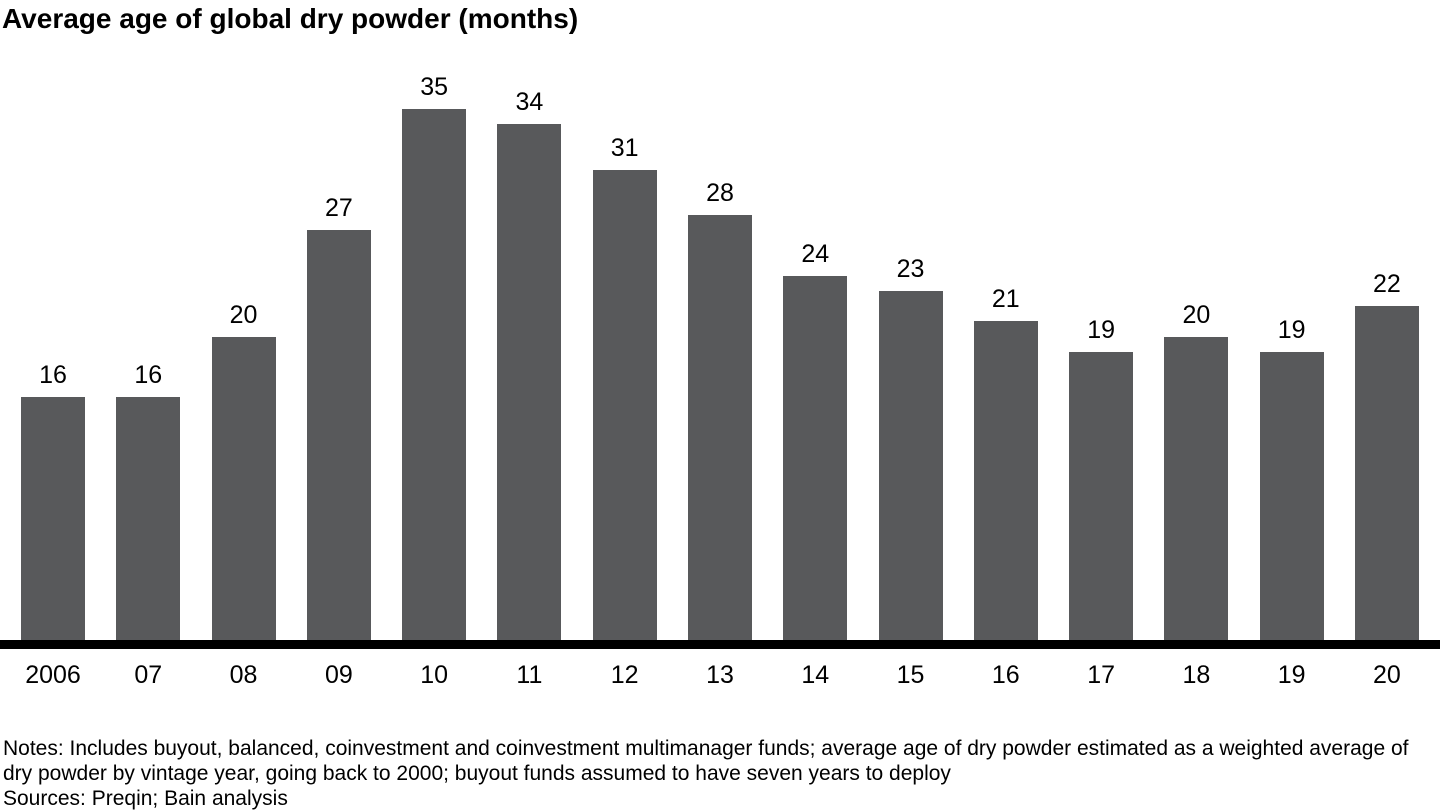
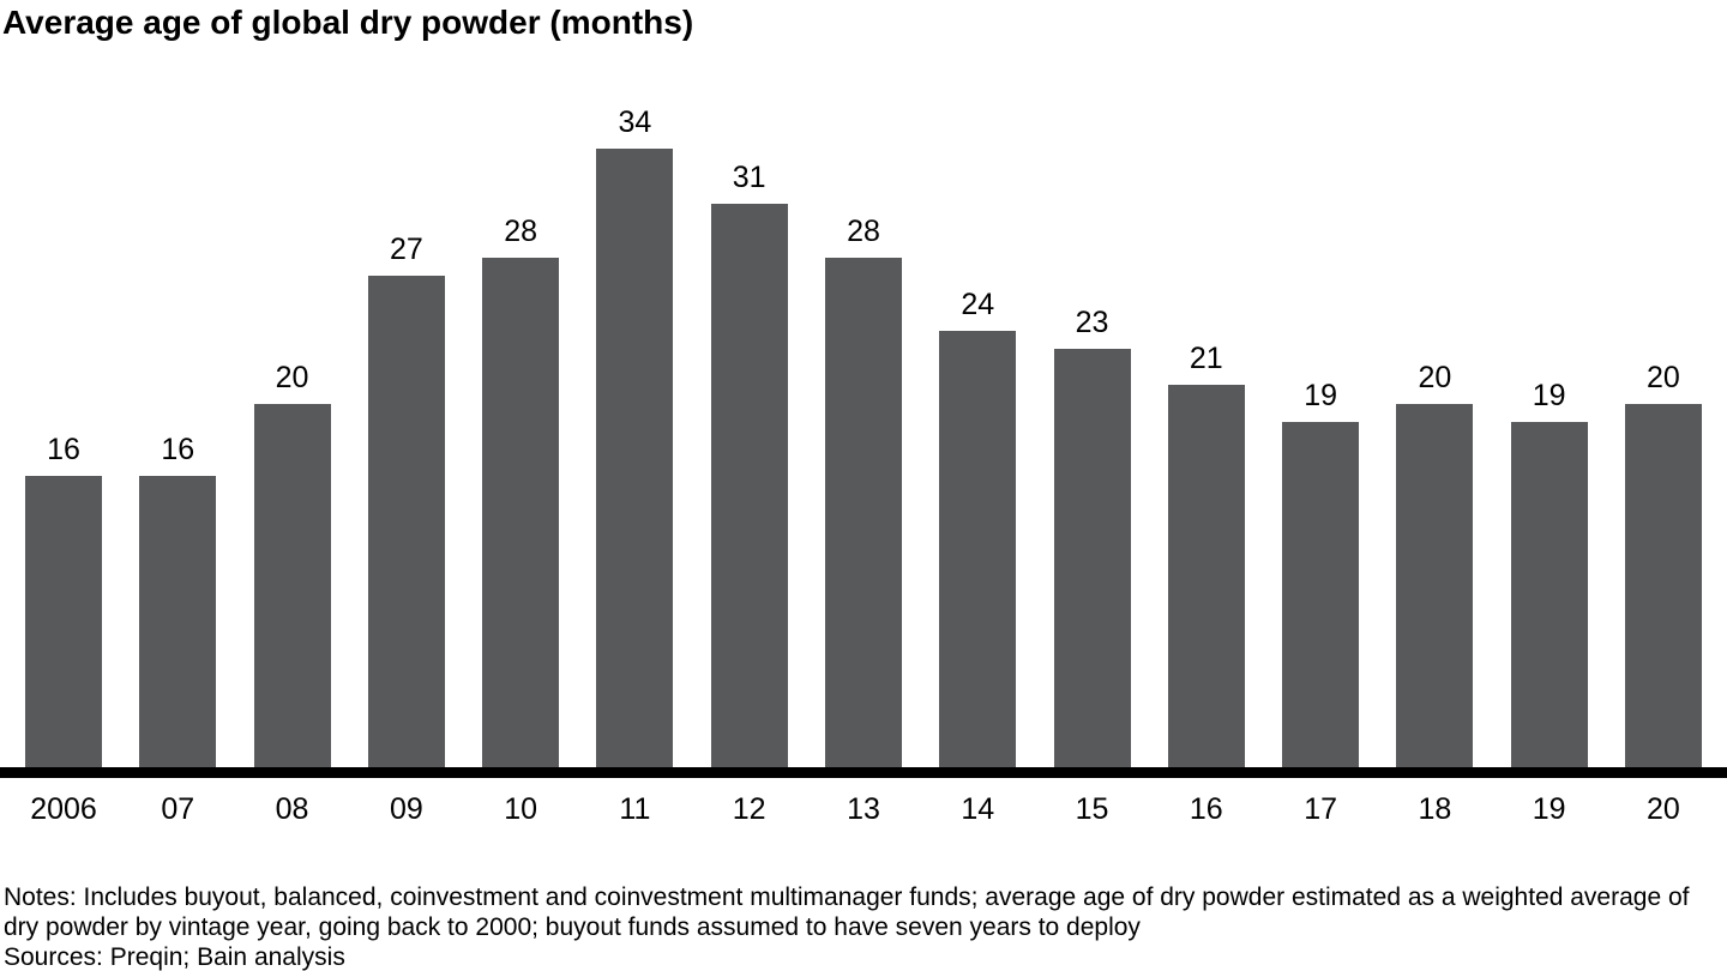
10: 35 -> 28
20: 22 -> 20
